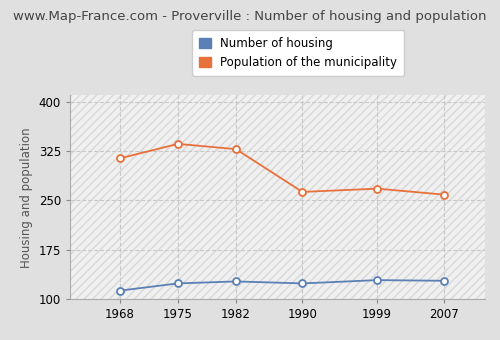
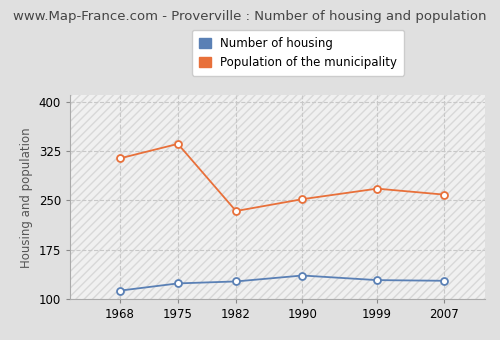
Population of the municipality/1982: 328 -> 234
Number of housing/1990: 124 -> 136
Population of the municipality/1990: 263 -> 252
